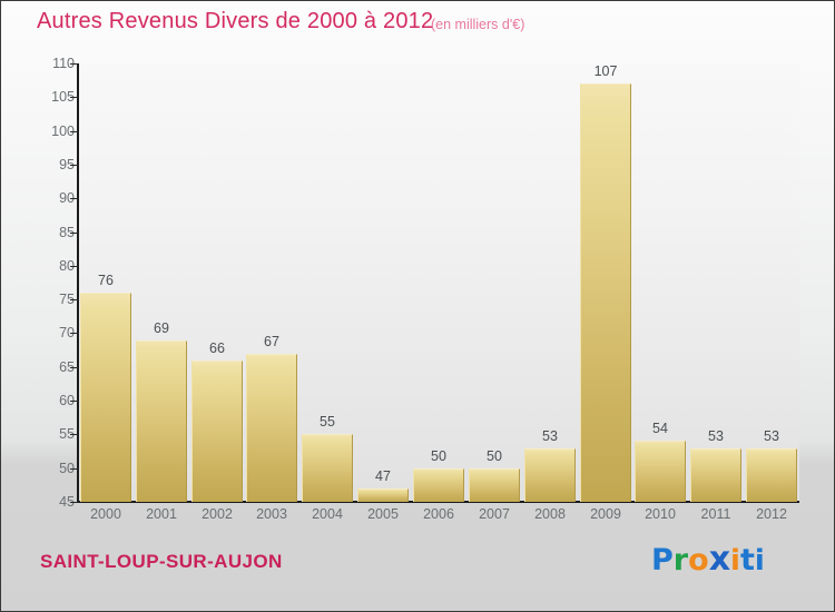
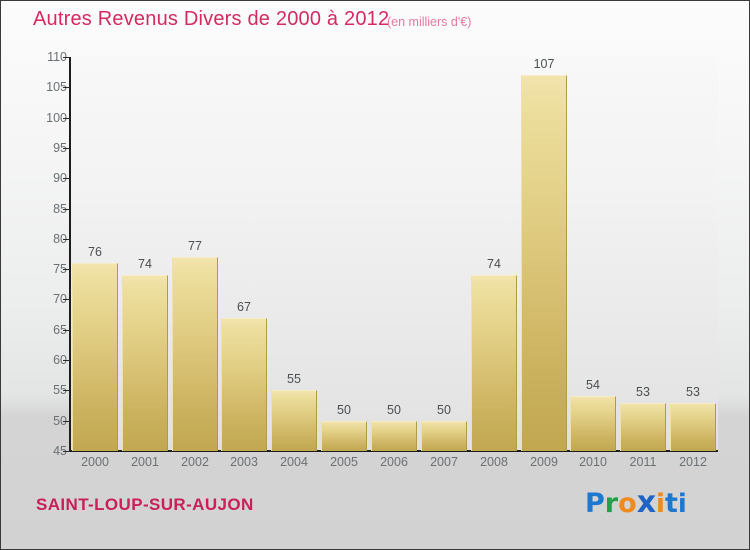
2001: 69 -> 74
2002: 66 -> 77
2005: 47 -> 50
2008: 53 -> 74
